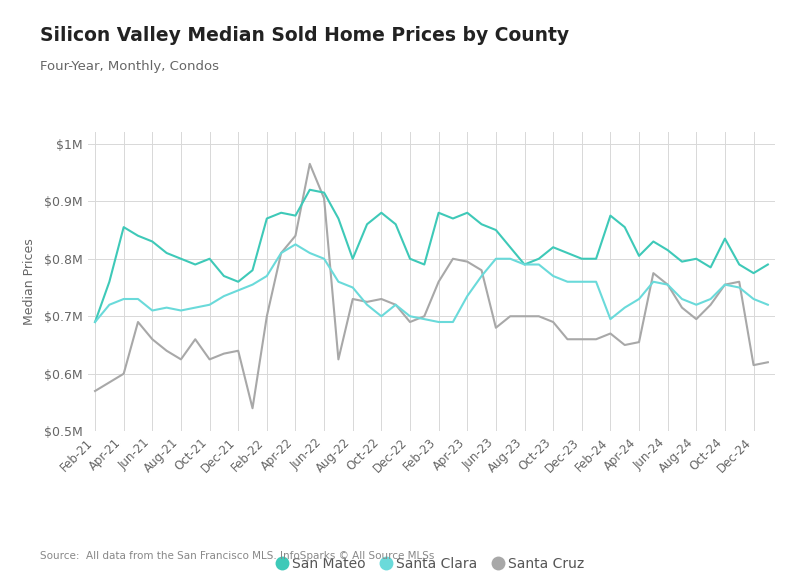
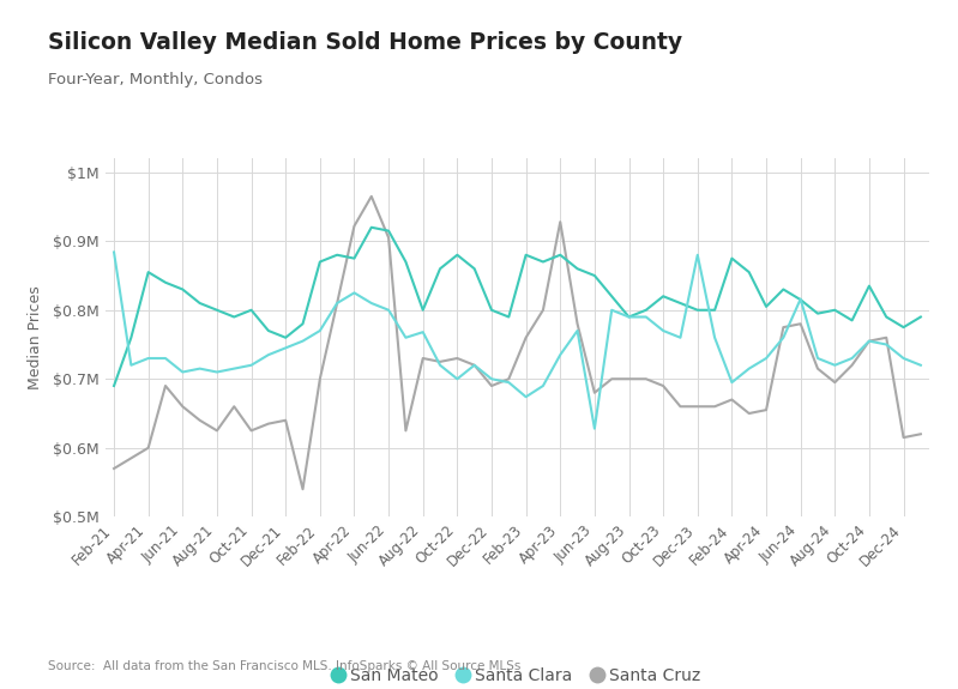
Santa Clara/Feb-21: $0.690M -> $0.884M
Santa Cruz/Apr-22: $0.840M -> $0.922M
Santa Clara/Aug-22: $0.750M -> $0.768M
Santa Clara/Feb-23: $0.690M -> $0.674M
Santa Cruz/Apr-23: $0.795M -> $0.928M
Santa Clara/Jun-23: $0.800M -> $0.628M
Santa Clara/Dec-23: $0.760M -> $0.880M
Santa Clara/Jun-24: $0.755M -> $0.816M
Santa Cruz/Jun-24: $0.755M -> $0.780M
